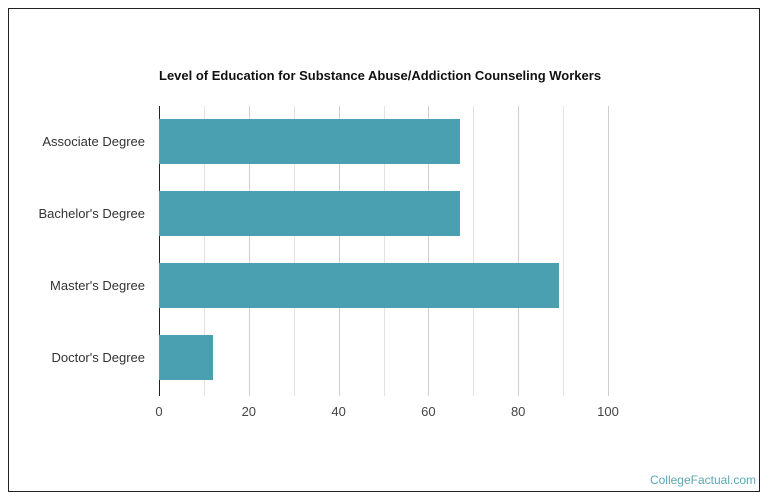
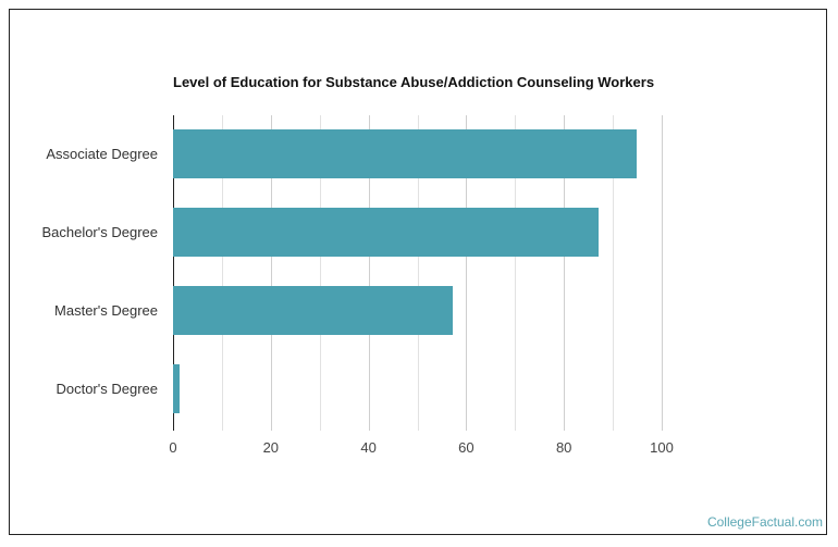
Associate Degree: 67 -> 95
Bachelor's Degree: 67 -> 87
Master's Degree: 89 -> 57
Doctor's Degree: 12 -> 1
